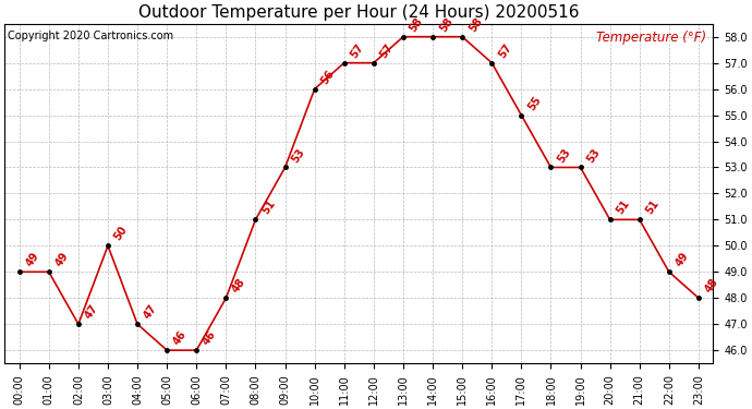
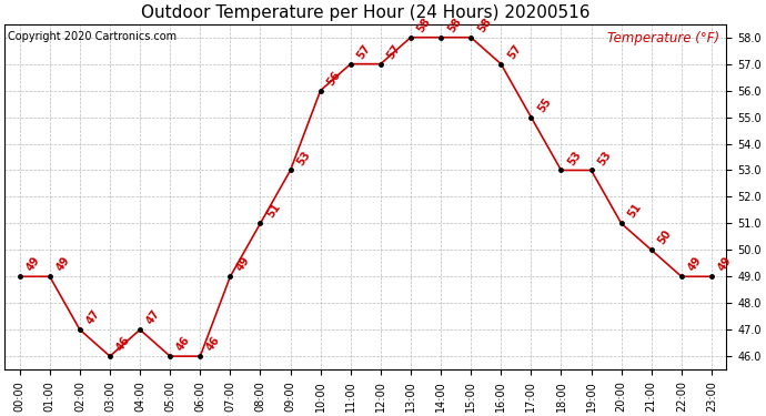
03:00: 50 -> 46
07:00: 48 -> 49
21:00: 51 -> 50
23:00: 48 -> 49
